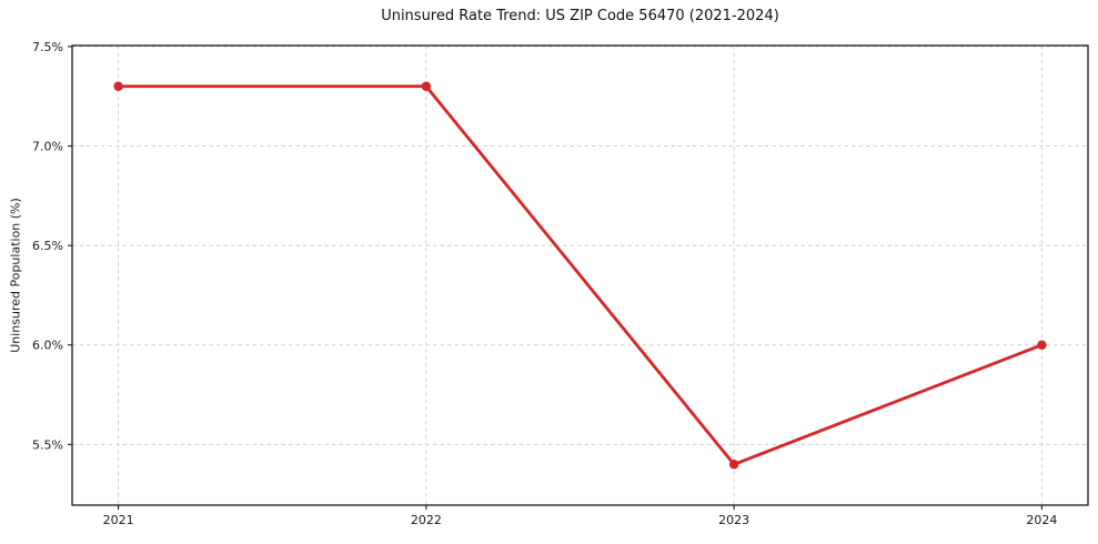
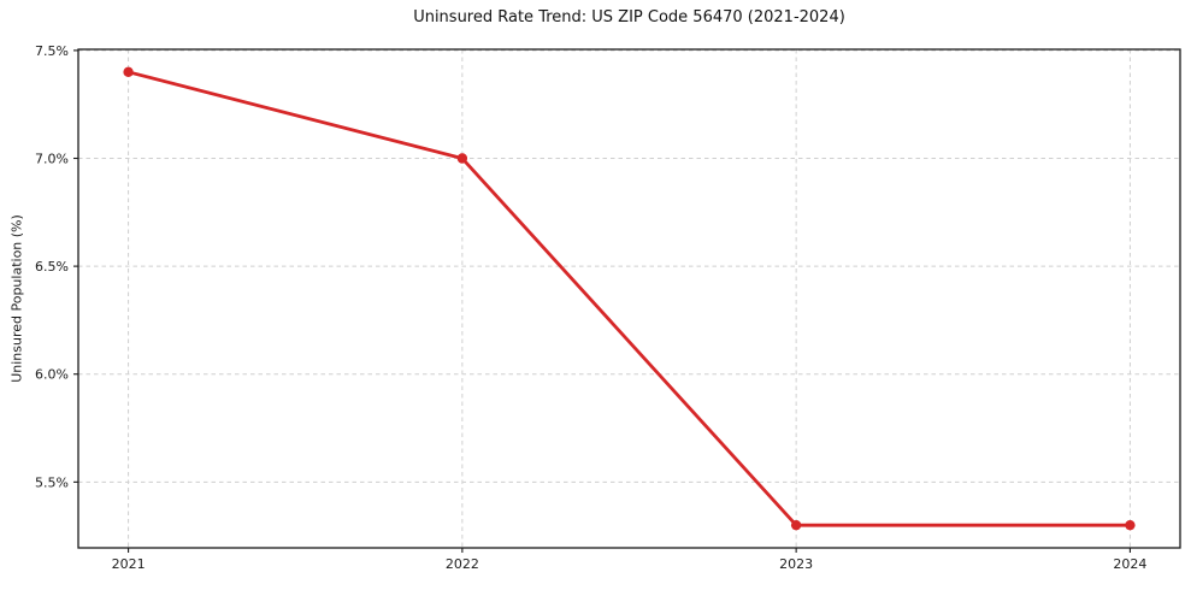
2021: 7.3% -> 7.4%
2022: 7.3% -> 7.0%
2023: 5.4% -> 5.3%
2024: 6.0% -> 5.3%
